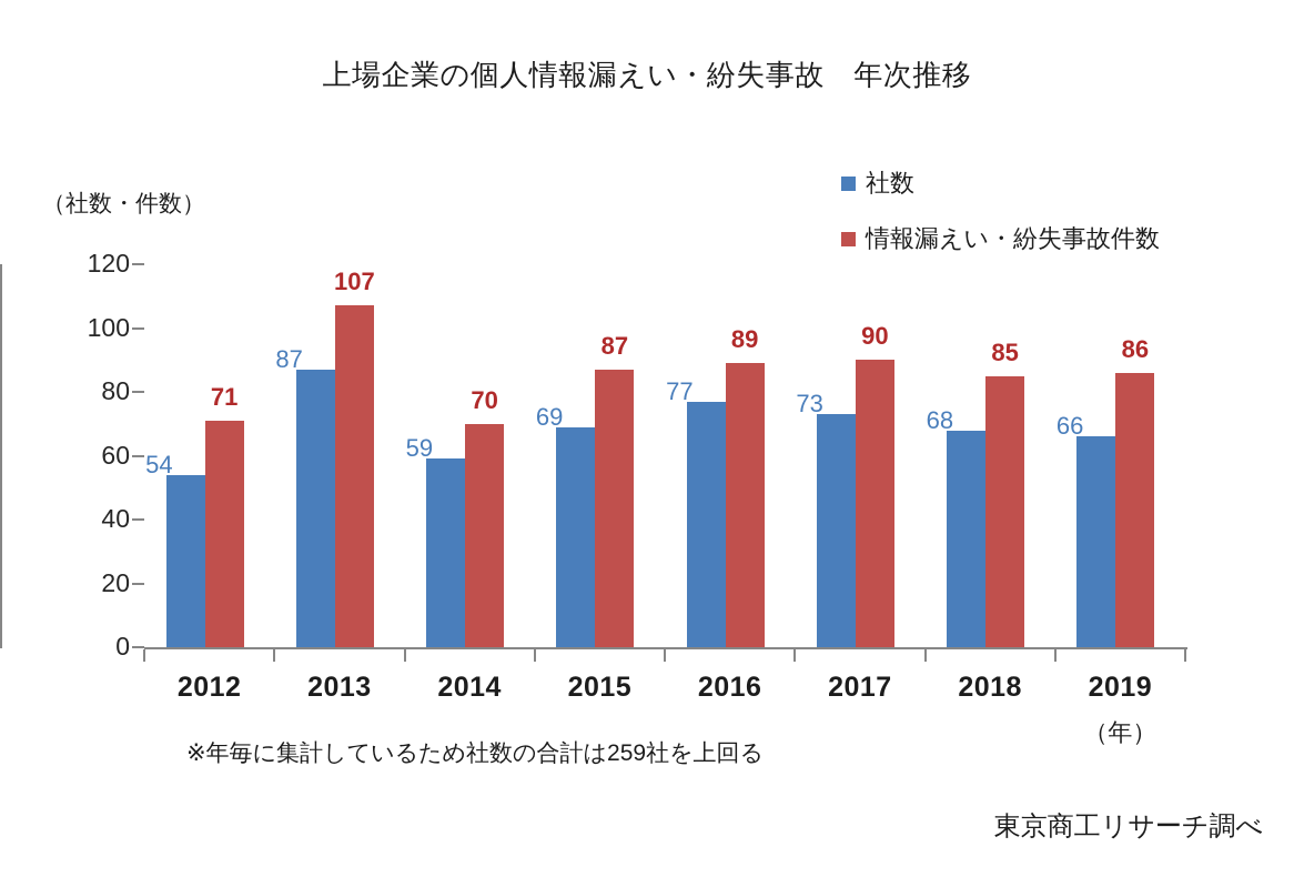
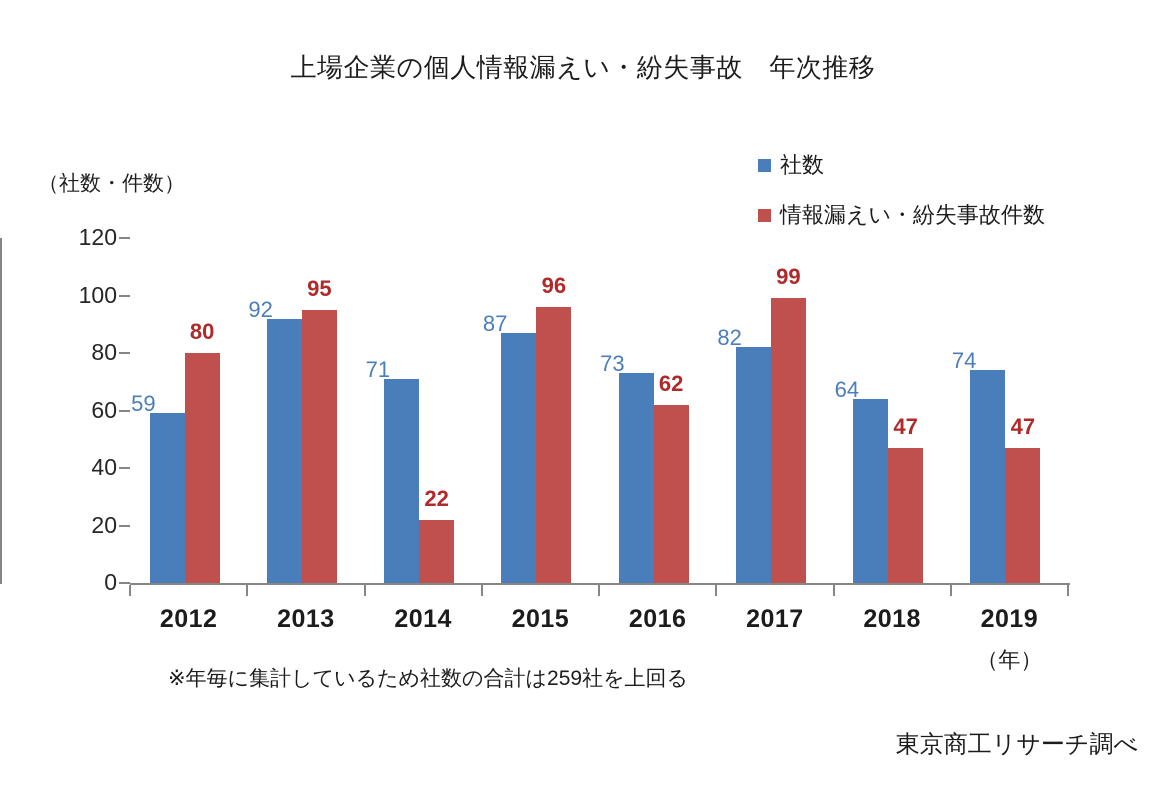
社数/2012: 54 -> 59
情報漏えい・紛失事故件数/2012: 71 -> 80
社数/2013: 87 -> 92
情報漏えい・紛失事故件数/2013: 107 -> 95
社数/2014: 59 -> 71
情報漏えい・紛失事故件数/2014: 70 -> 22
社数/2015: 69 -> 87
情報漏えい・紛失事故件数/2015: 87 -> 96
社数/2016: 77 -> 73
情報漏えい・紛失事故件数/2016: 89 -> 62
社数/2017: 73 -> 82
情報漏えい・紛失事故件数/2017: 90 -> 99
社数/2018: 68 -> 64
情報漏えい・紛失事故件数/2018: 85 -> 47
社数/2019: 66 -> 74
情報漏えい・紛失事故件数/2019: 86 -> 47
